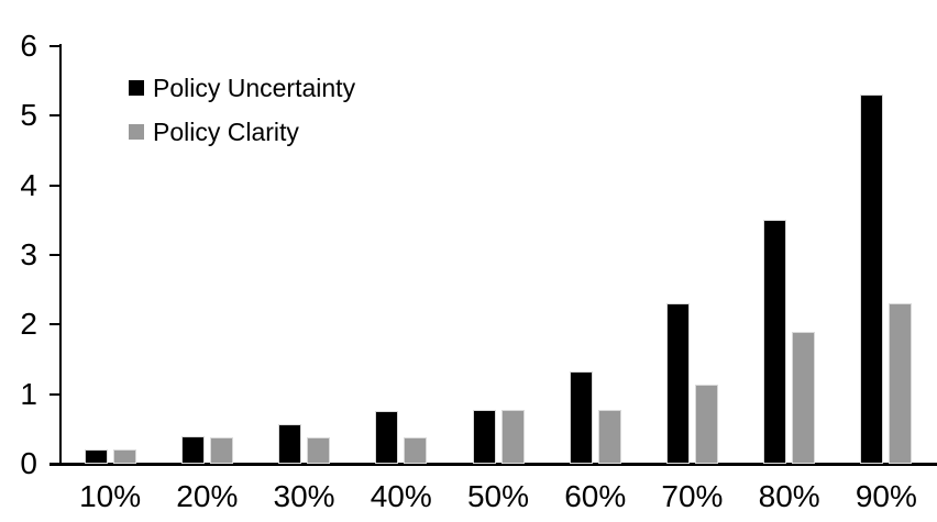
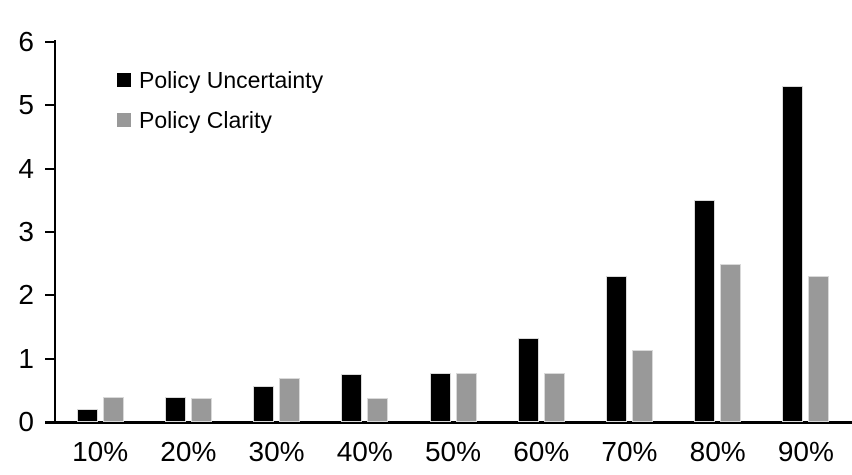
Policy Clarity/10%: 0.2 -> 0.4
Policy Clarity/30%: 0.4 -> 0.7
Policy Clarity/80%: 1.9 -> 2.5
